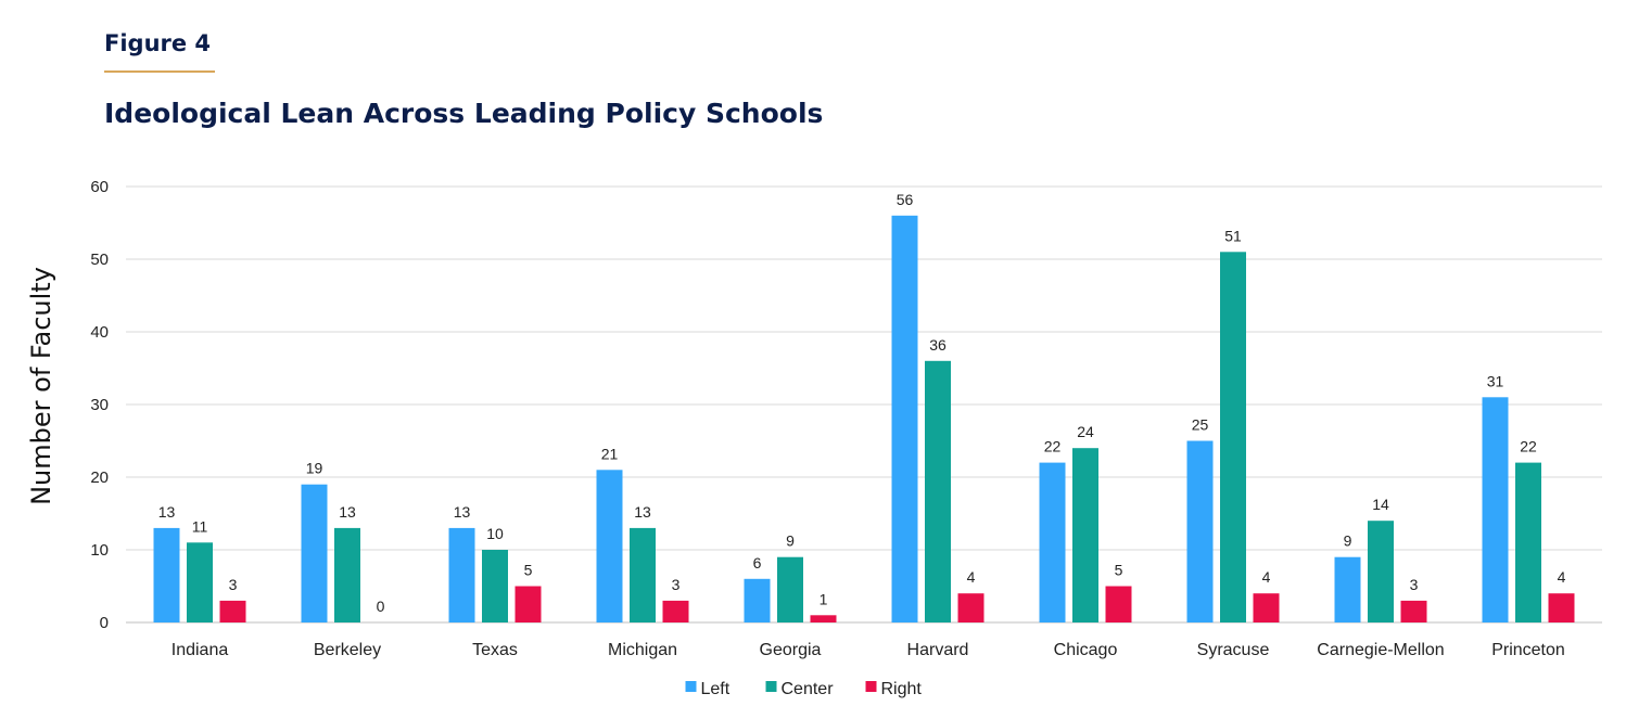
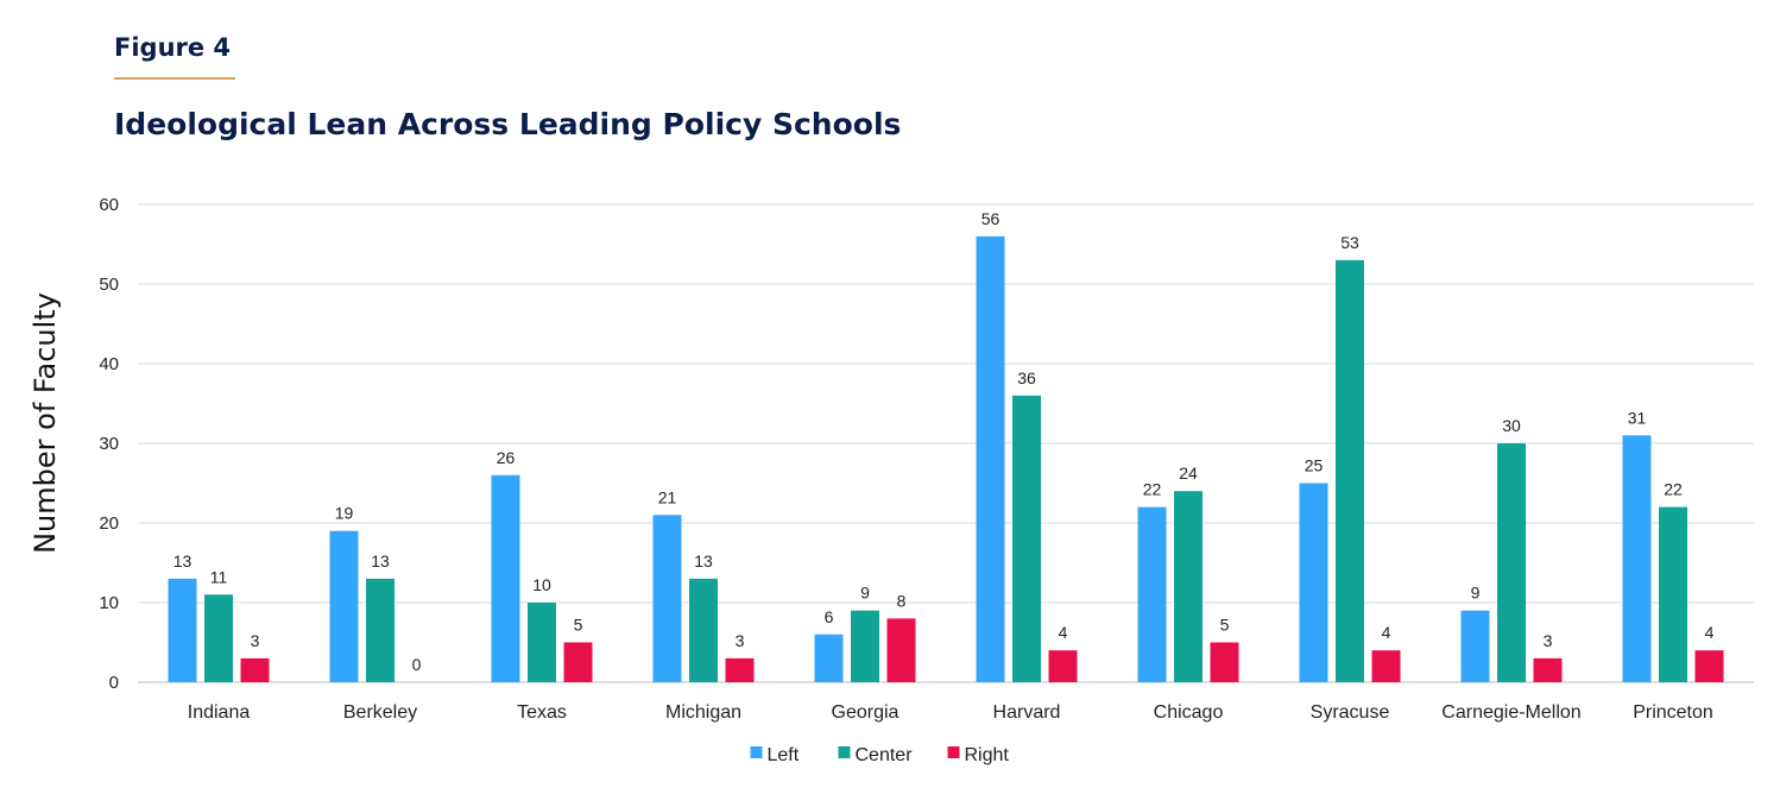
Left/Texas: 13 -> 26
Right/Georgia: 1 -> 8
Center/Syracuse: 51 -> 53
Center/Carnegie-Mellon: 14 -> 30
